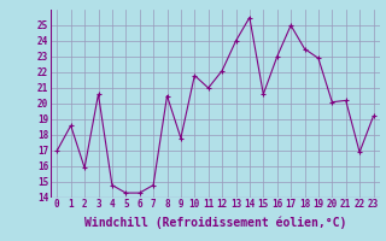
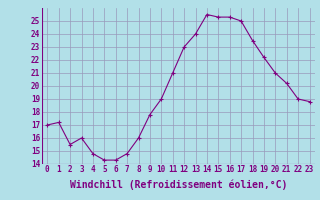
1: 18.6 -> 17.2
2: 15.9 -> 15.5
3: 20.6 -> 16.0
8: 20.5 -> 16.0
10: 21.8 -> 19.0
12: 22.1 -> 23.0
15: 20.6 -> 25.3
16: 23.0 -> 25.3
19: 22.9 -> 22.2
20: 20.1 -> 21.0
22: 16.9 -> 19.0
23: 19.2 -> 18.8
